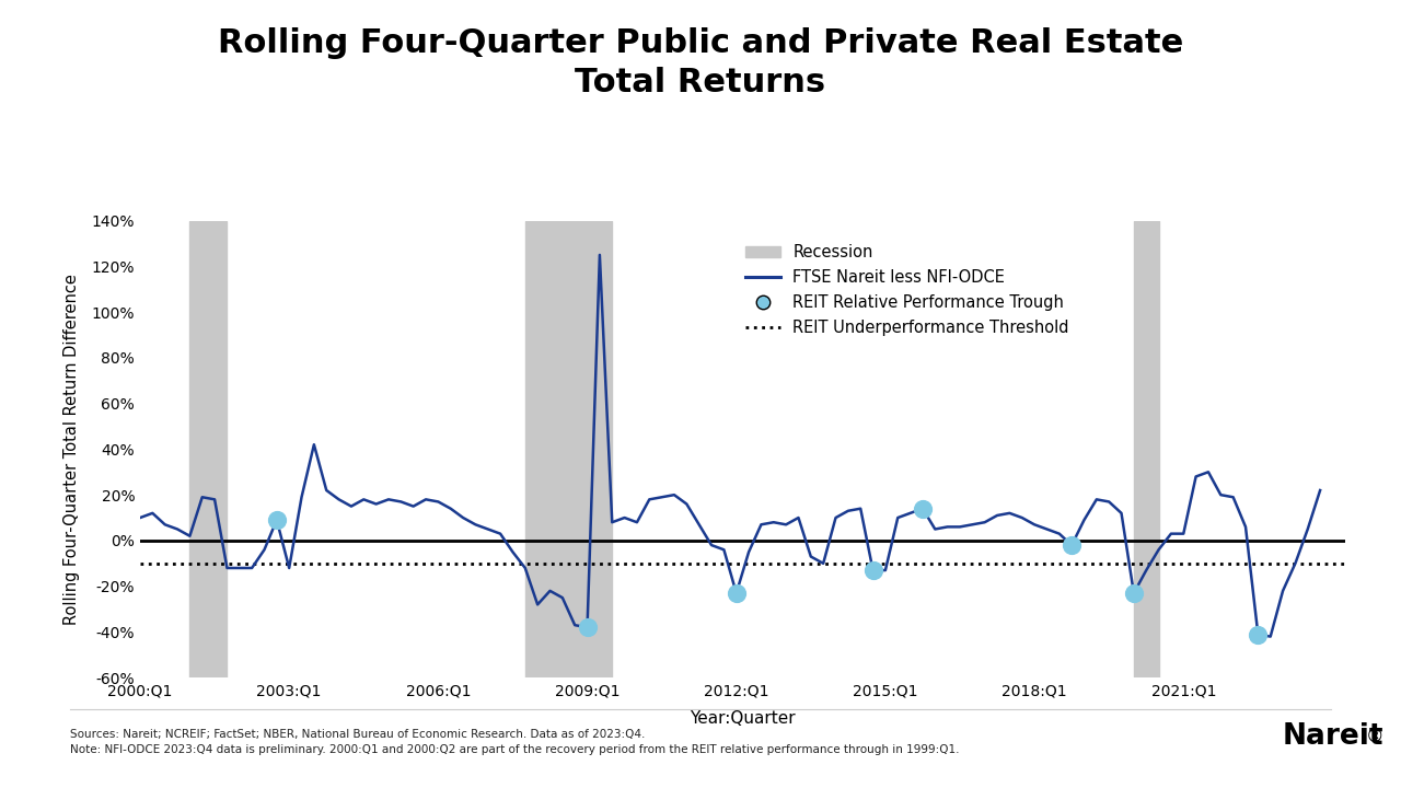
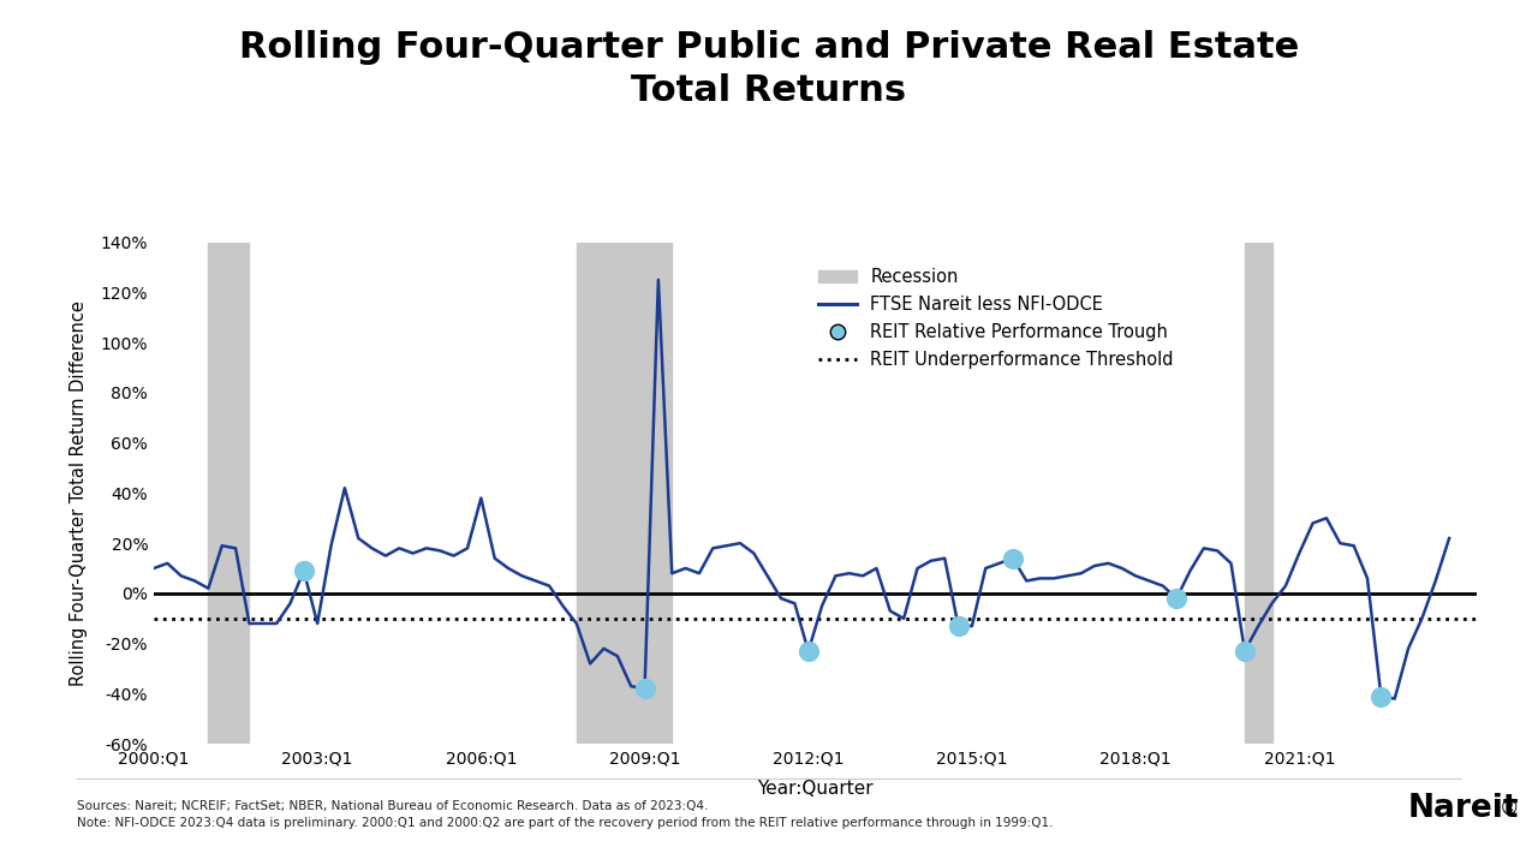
FTSE Nareit less NFI-ODCE/2006:Q1: 17% -> 38%
FTSE Nareit less NFI-ODCE/2021:Q1: 3% -> 16%
